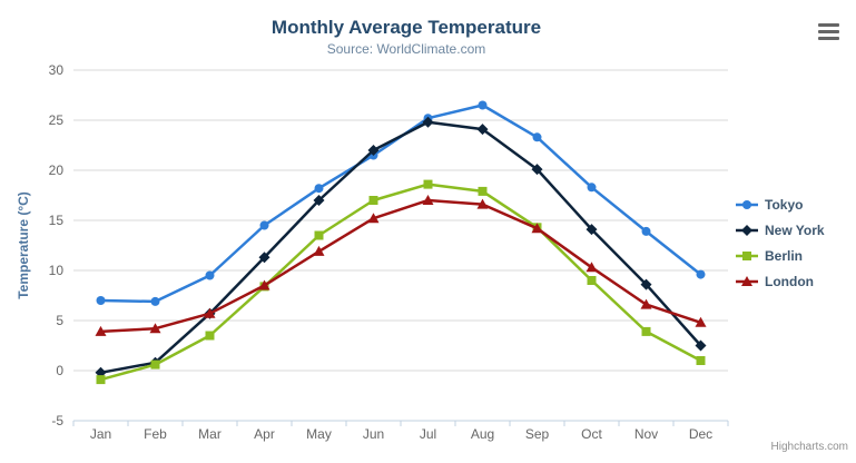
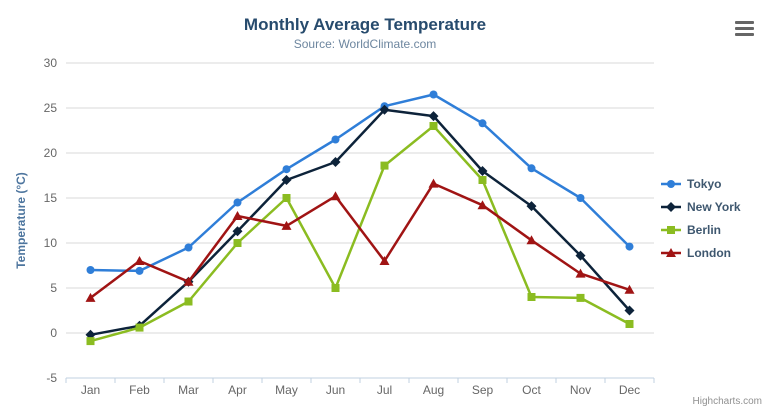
London/Feb: 4 -> 8
Berlin/Apr: 8 -> 10
London/Apr: 8 -> 13
Berlin/May: 14 -> 15
New York/Jun: 22 -> 19
Berlin/Jun: 17 -> 5
London/Jul: 17 -> 8
Berlin/Aug: 18 -> 23
New York/Sep: 20 -> 18
Berlin/Sep: 14 -> 17
Berlin/Oct: 9 -> 4
Tokyo/Nov: 14 -> 15
